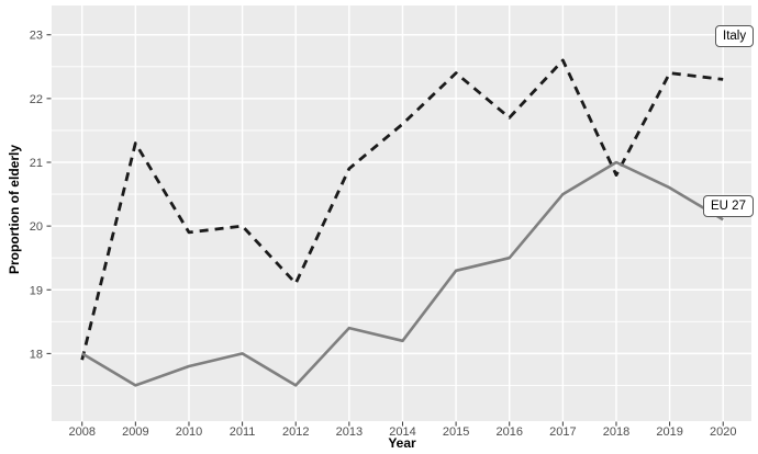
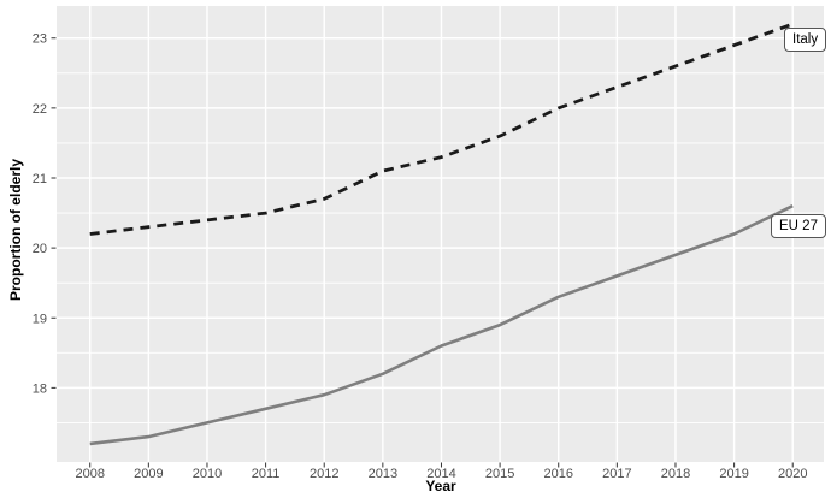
Italy/2008: 17.9 -> 20.2
EU 27/2008: 18.0 -> 17.2
Italy/2009: 21.3 -> 20.3
EU 27/2009: 17.5 -> 17.3
Italy/2010: 19.9 -> 20.4
EU 27/2010: 17.8 -> 17.5
Italy/2011: 20.0 -> 20.5
EU 27/2011: 18.0 -> 17.7
Italy/2012: 19.1 -> 20.7
EU 27/2012: 17.5 -> 17.9
Italy/2013: 20.9 -> 21.1
EU 27/2013: 18.4 -> 18.2
Italy/2014: 21.6 -> 21.3
EU 27/2014: 18.2 -> 18.6
Italy/2015: 22.4 -> 21.6
EU 27/2015: 19.3 -> 18.9
Italy/2016: 21.7 -> 22.0
EU 27/2016: 19.5 -> 19.3
Italy/2017: 22.6 -> 22.3
EU 27/2017: 20.5 -> 19.6
Italy/2018: 20.8 -> 22.6
EU 27/2018: 21.0 -> 19.9
Italy/2019: 22.4 -> 22.9
EU 27/2019: 20.6 -> 20.2
Italy/2020: 22.3 -> 23.2
EU 27/2020: 20.1 -> 20.6
